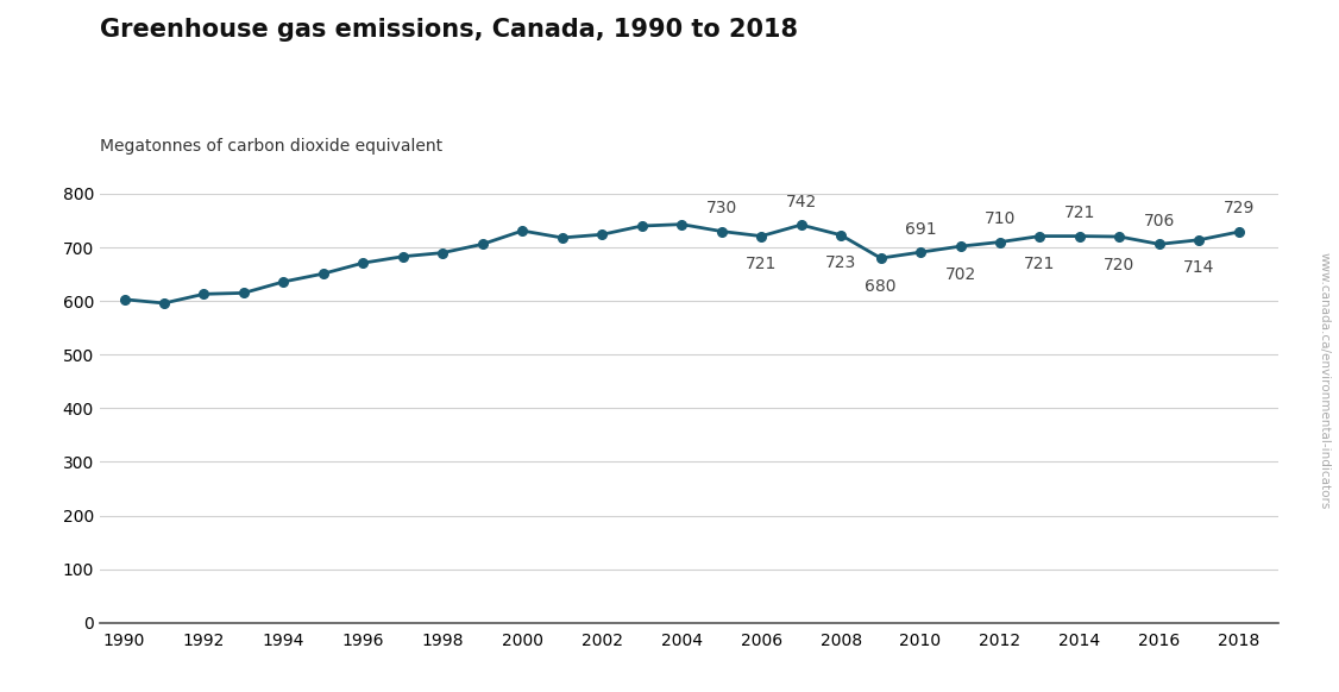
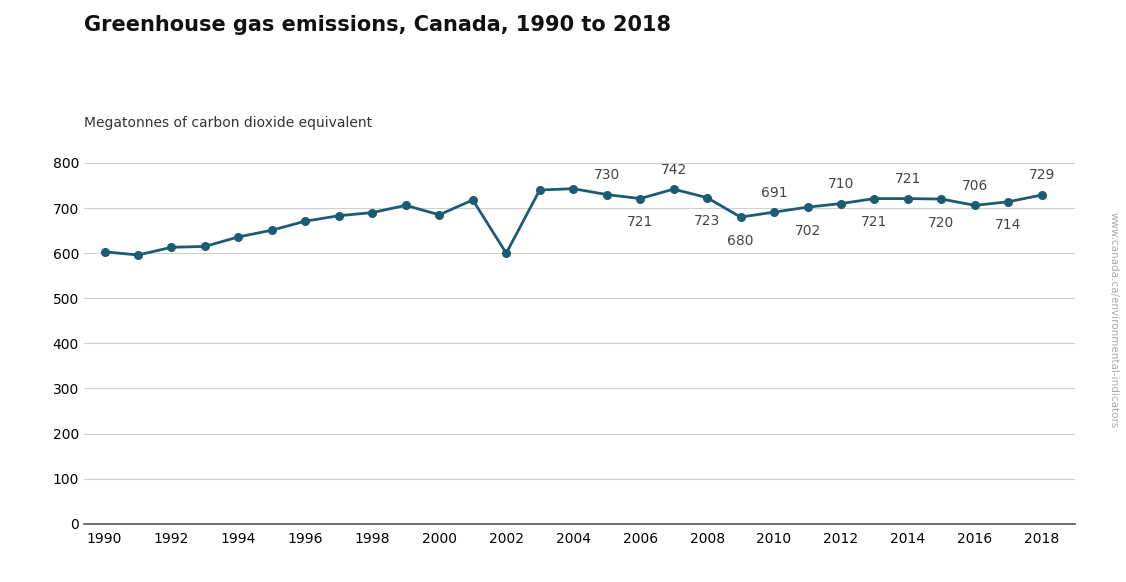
2000: 731 -> 685
2002: 724 -> 600
